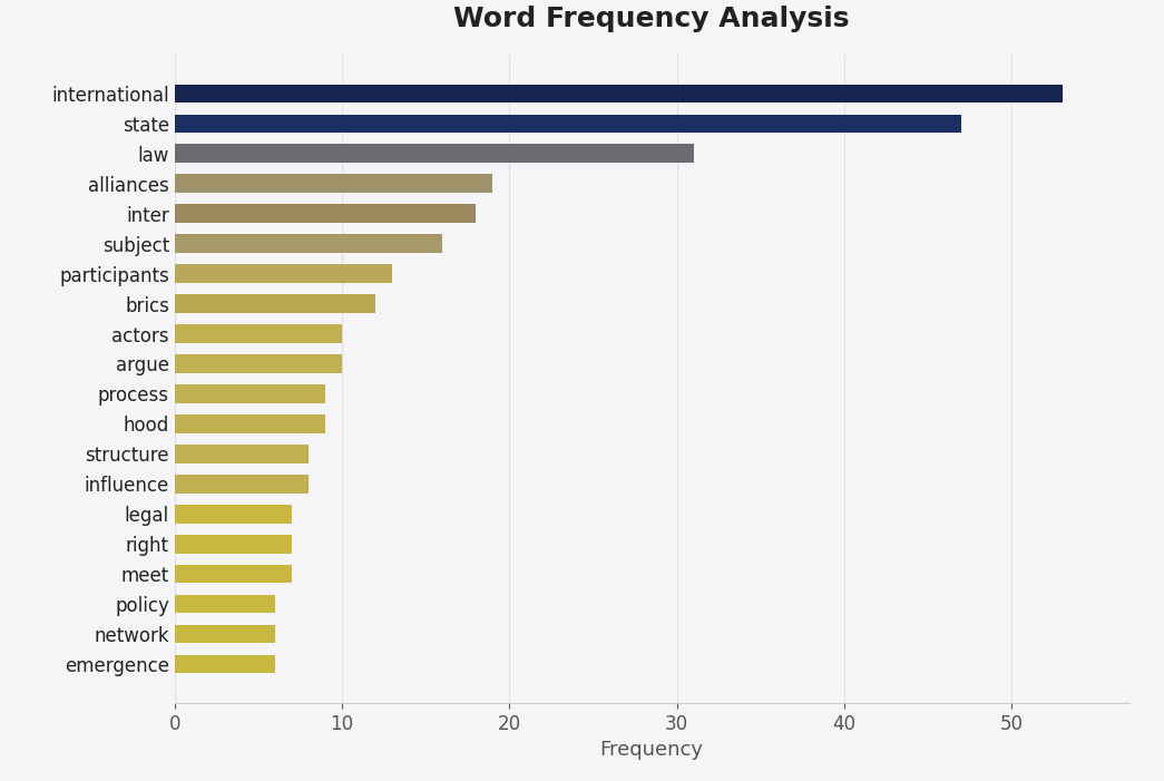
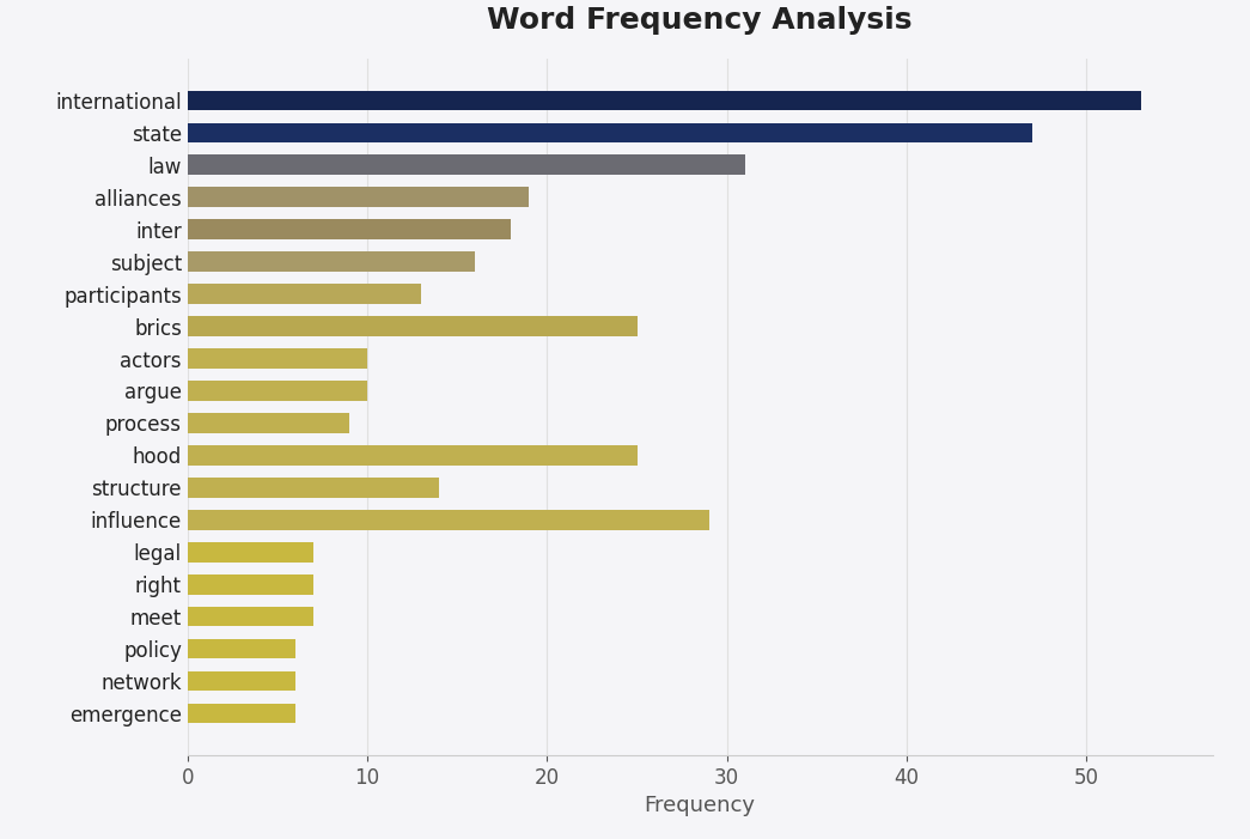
brics: 12 -> 25
hood: 9 -> 25
structure: 8 -> 14
influence: 8 -> 29
